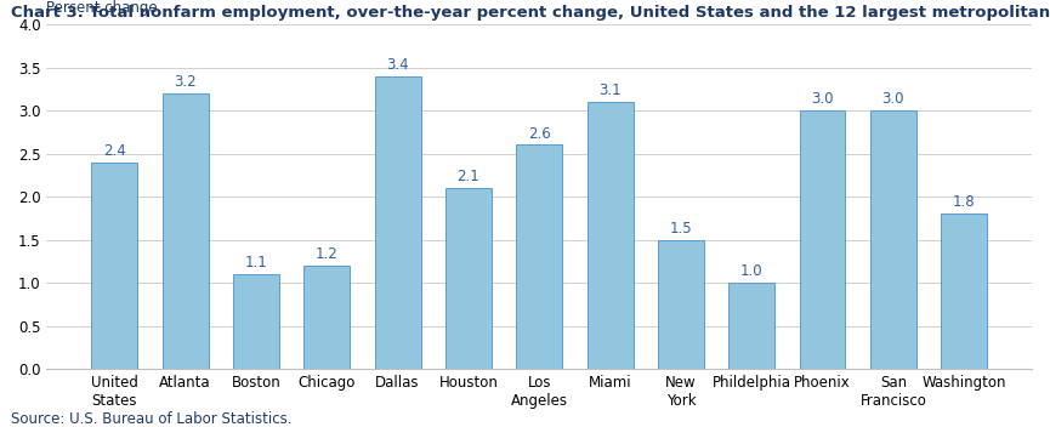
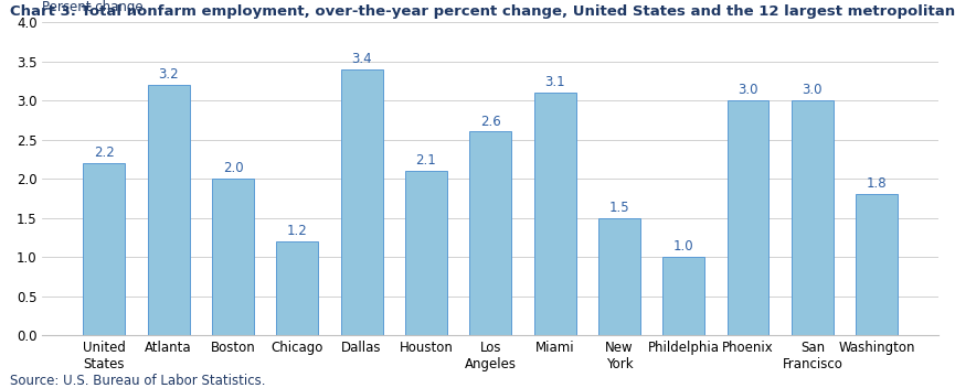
United States: 2.4 -> 2.2
Boston: 1.1 -> 2.0
